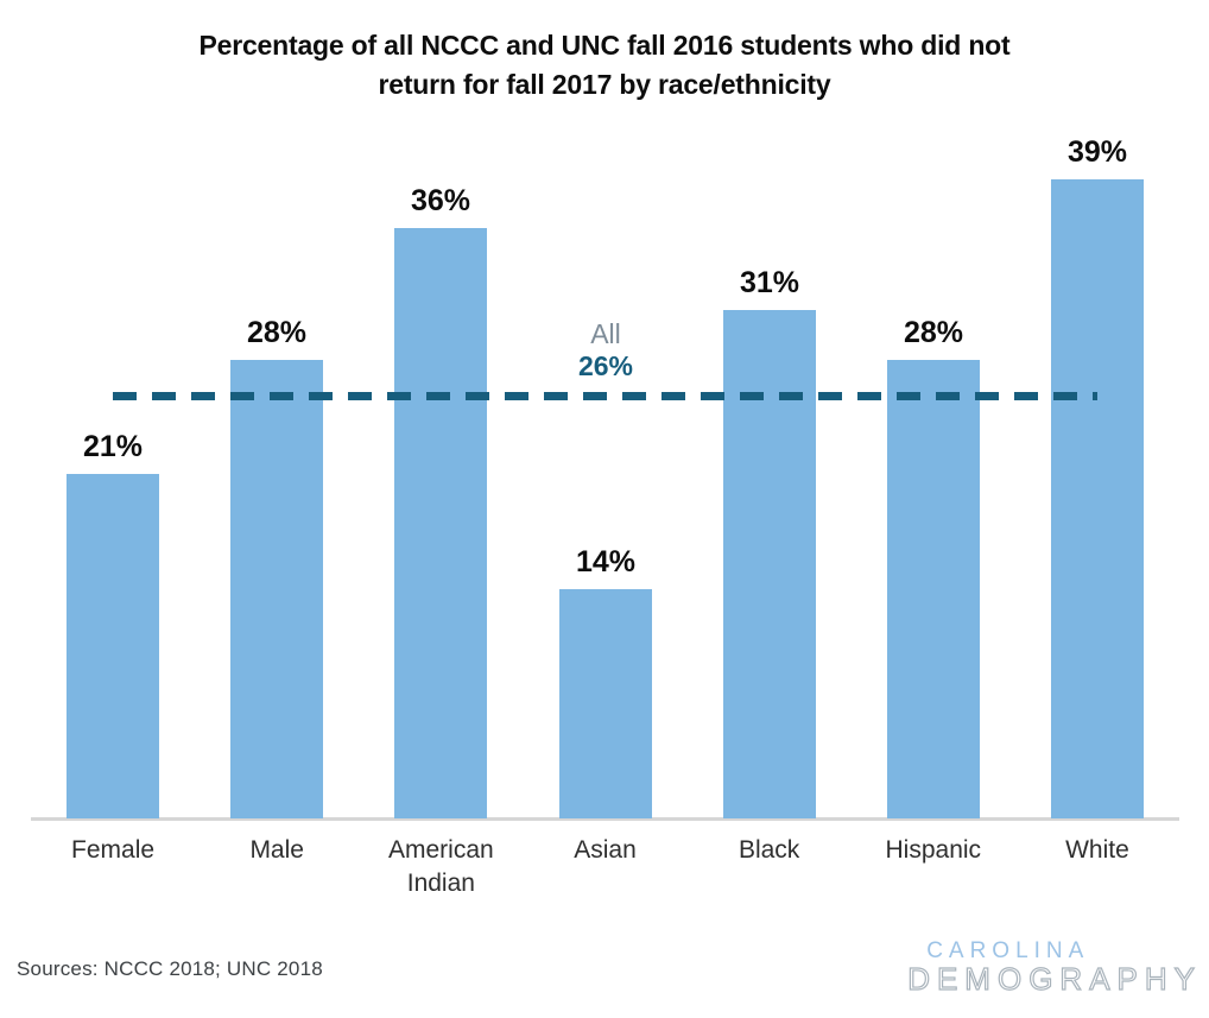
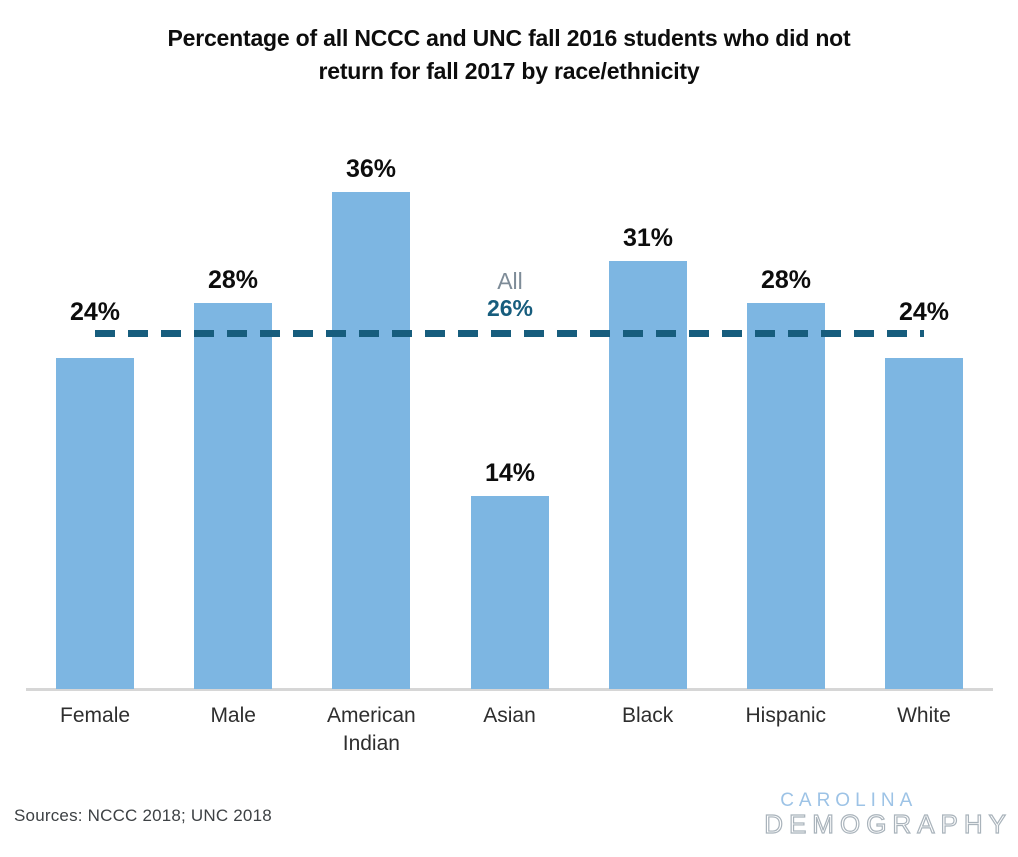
Female: 21% -> 24%
White: 39% -> 24%
